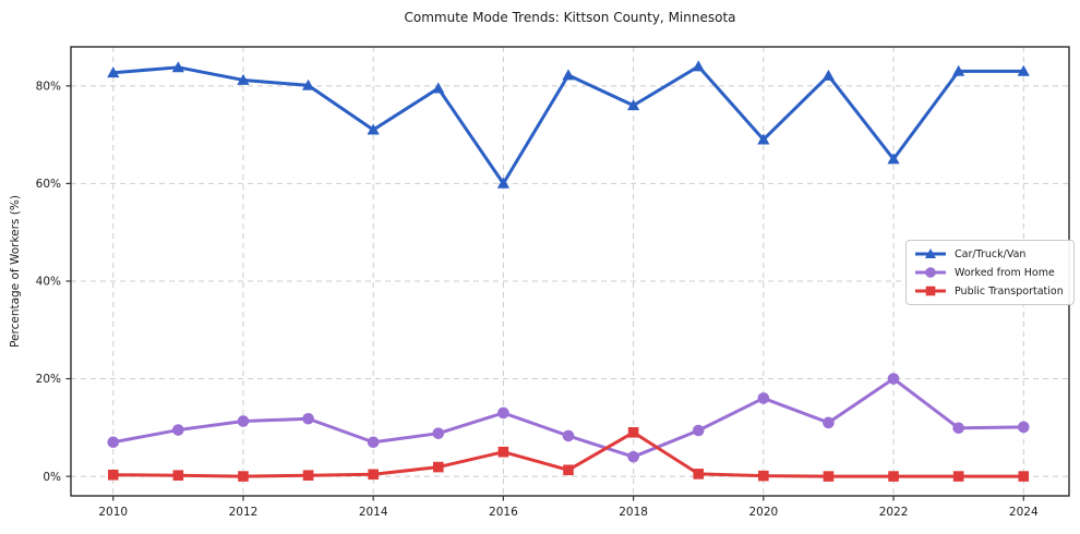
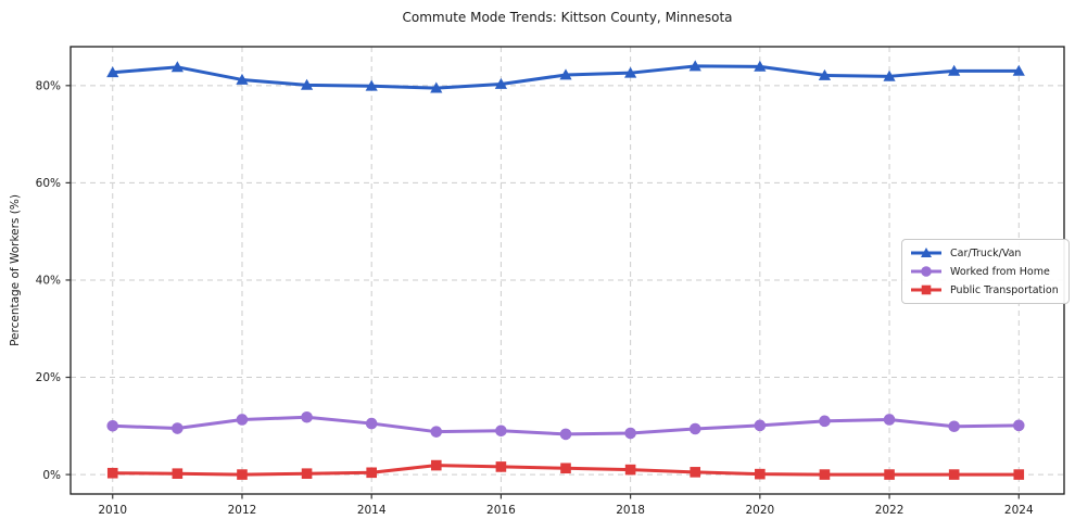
Worked from Home/2010: 7% -> 10%
Car/Truck/Van/2014: 71% -> 80%
Worked from Home/2014: 7% -> 10%
Car/Truck/Van/2016: 60% -> 80%
Worked from Home/2016: 13% -> 9%
Public Transportation/2016: 5% -> 2%
Car/Truck/Van/2018: 76% -> 83%
Worked from Home/2018: 4% -> 8%
Public Transportation/2018: 9% -> 1%
Car/Truck/Van/2020: 69% -> 84%
Worked from Home/2020: 16% -> 10%
Car/Truck/Van/2022: 65% -> 82%
Worked from Home/2022: 20% -> 11%
